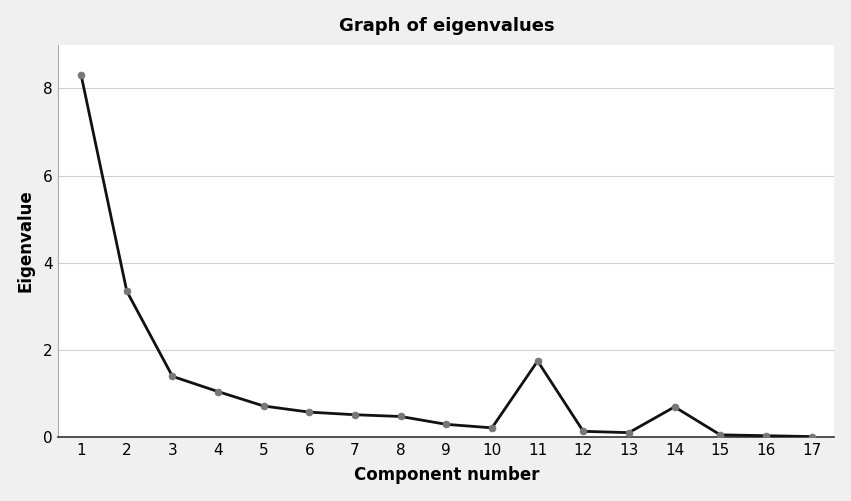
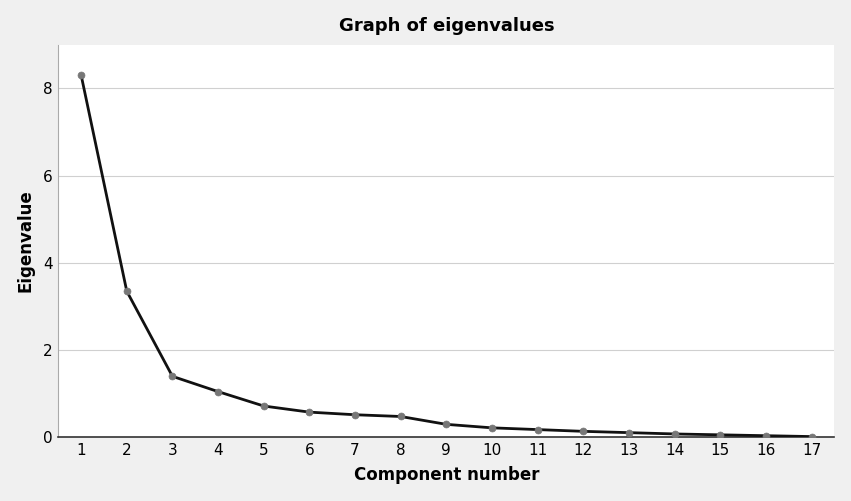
11: 1.75 -> 0.18
14: 0.70 -> 0.08
